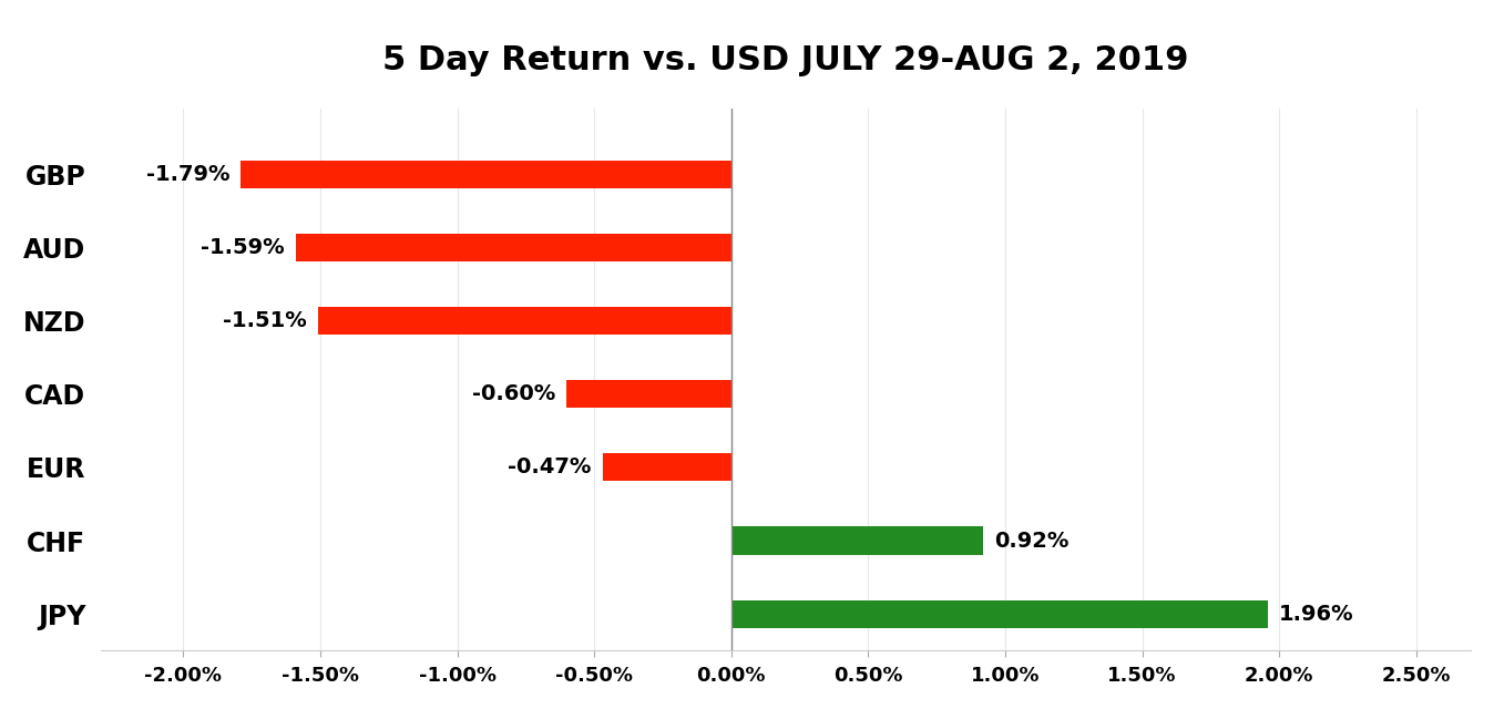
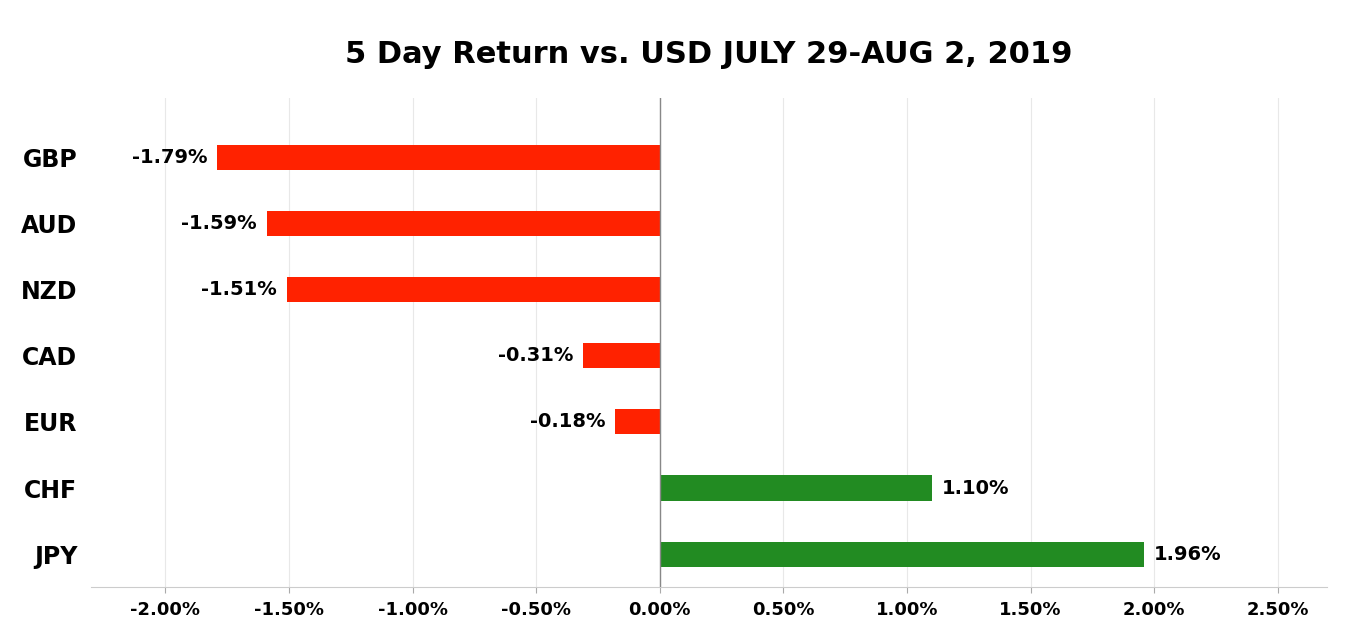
CAD: -0.60% -> -0.31%
EUR: -0.47% -> -0.18%
CHF: 0.92% -> 1.10%
